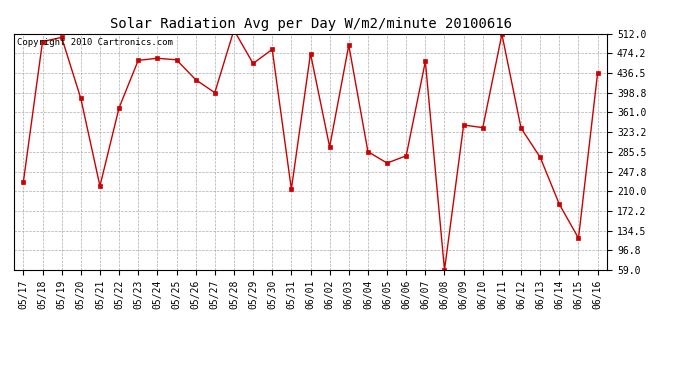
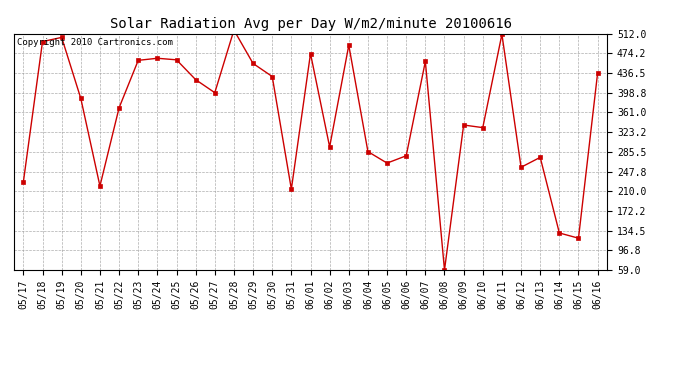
05/30: 482 -> 430
06/12: 331 -> 256
06/14: 185 -> 130
